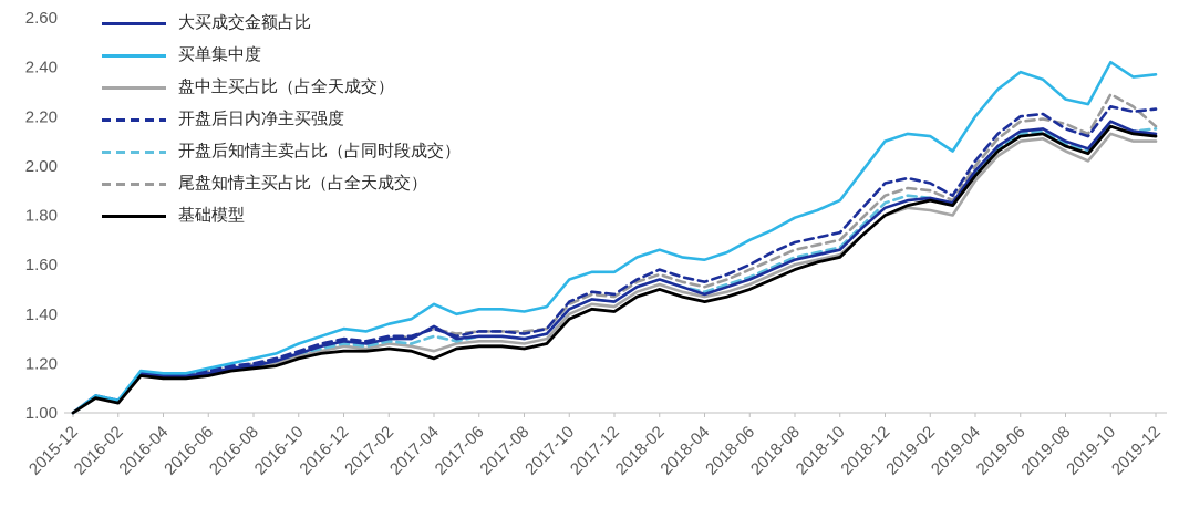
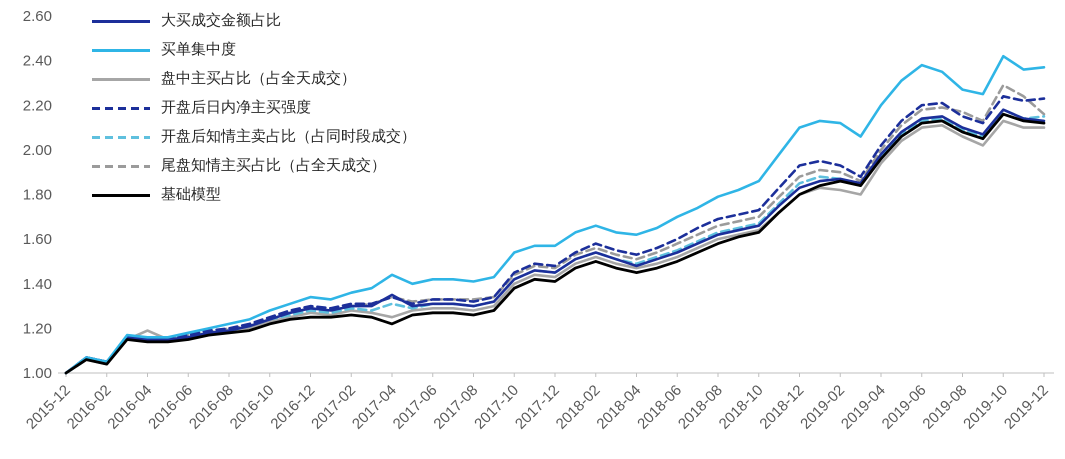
盘中主买占比（占全天成交）/2016-04: 1.14 -> 1.19
